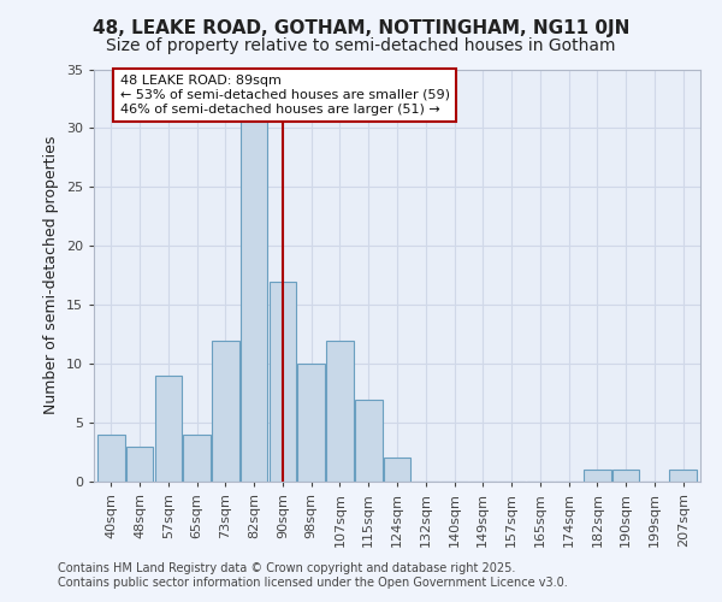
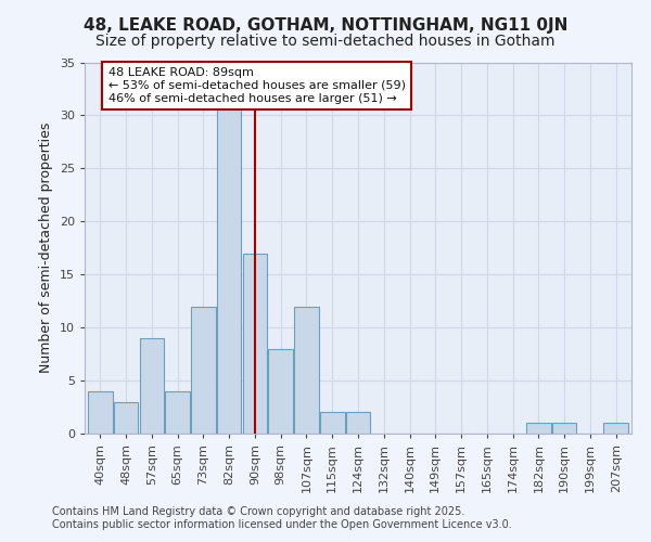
98sqm: 10 -> 8
115sqm: 7 -> 2
